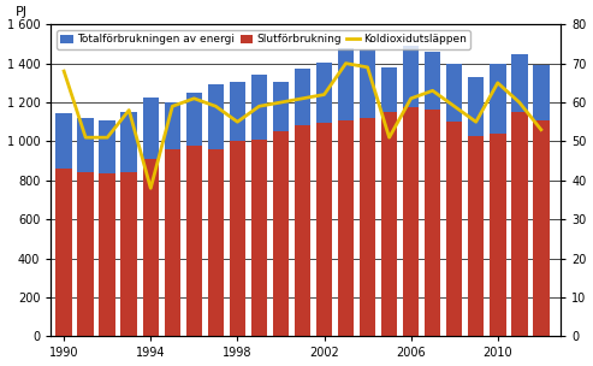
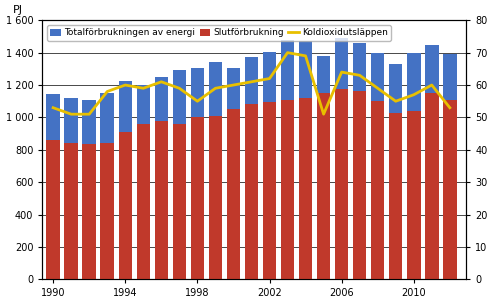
Koldioxidutsläppen/1990: 68 -> 53
Koldioxidutsläppen/1994: 38 -> 60
Koldioxidutsläppen/2006: 61 -> 64
Koldioxidutsläppen/2010: 65 -> 57
